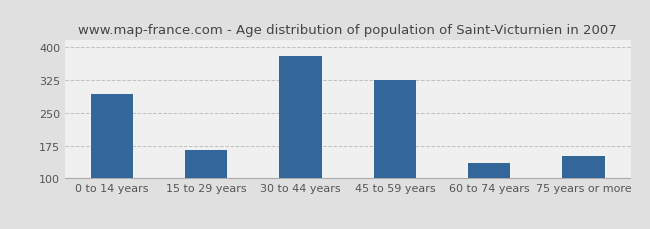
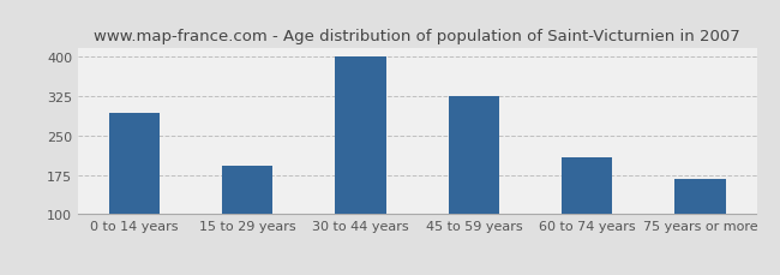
15 to 29 years: 165 -> 192
30 to 44 years: 380 -> 401
60 to 74 years: 135 -> 208
75 years or more: 150 -> 168
